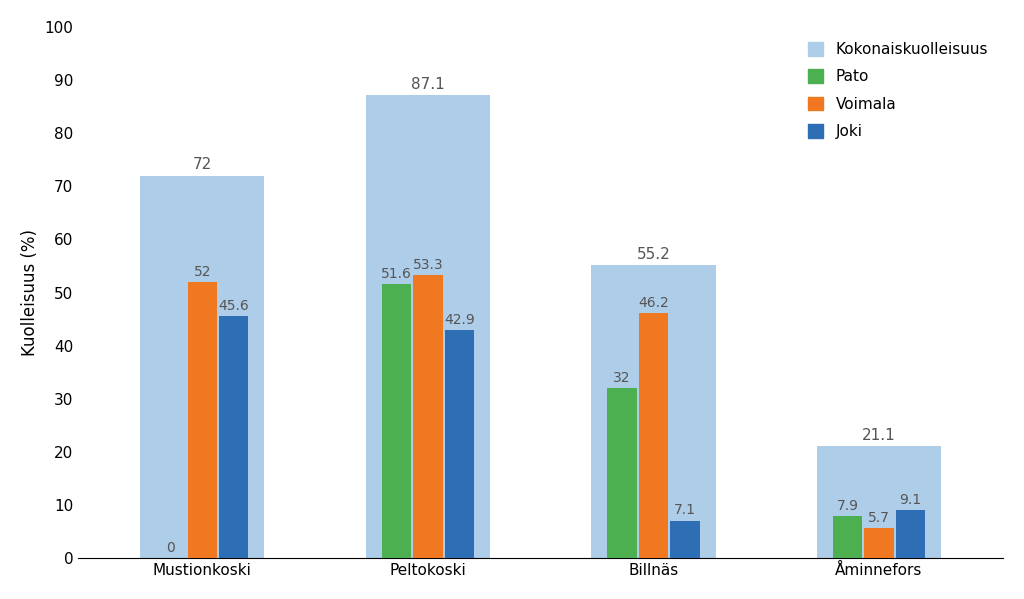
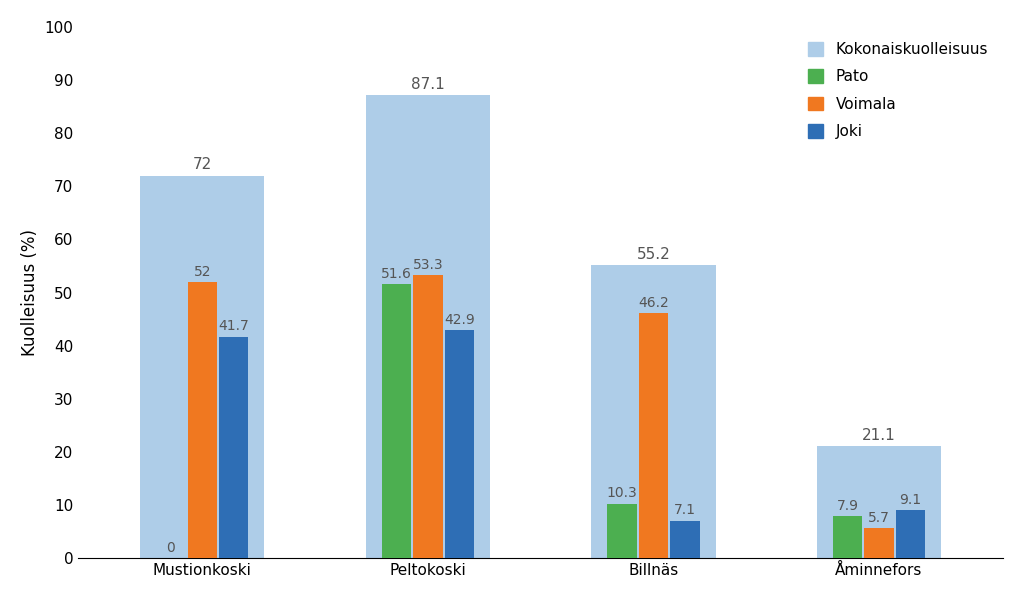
Joki/Mustionkoski: 45.6 -> 41.7
Pato/Billnäs: 32 -> 10.3
